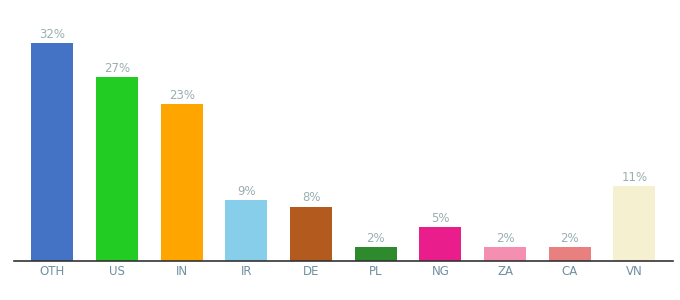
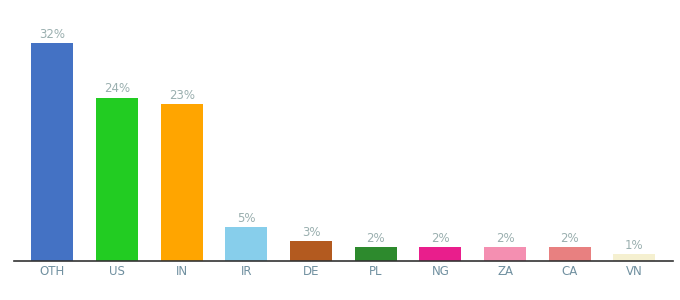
US: 27% -> 24%
IR: 9% -> 5%
DE: 8% -> 3%
NG: 5% -> 2%
VN: 11% -> 1%
